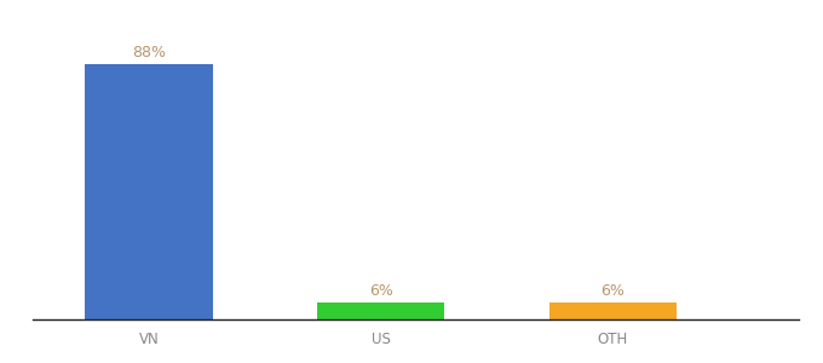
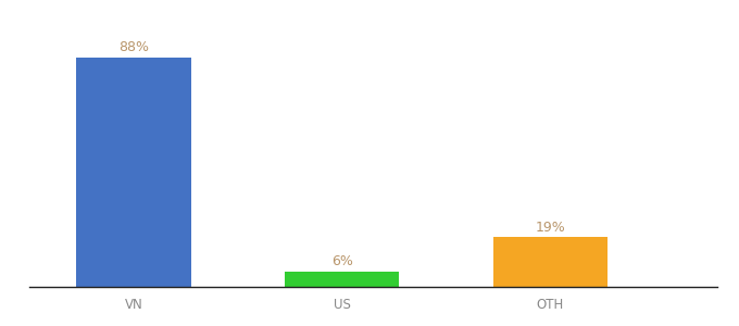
OTH: 6% -> 19%
